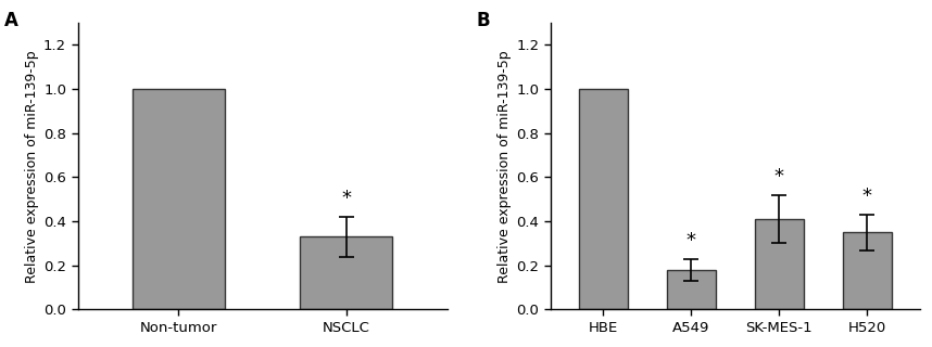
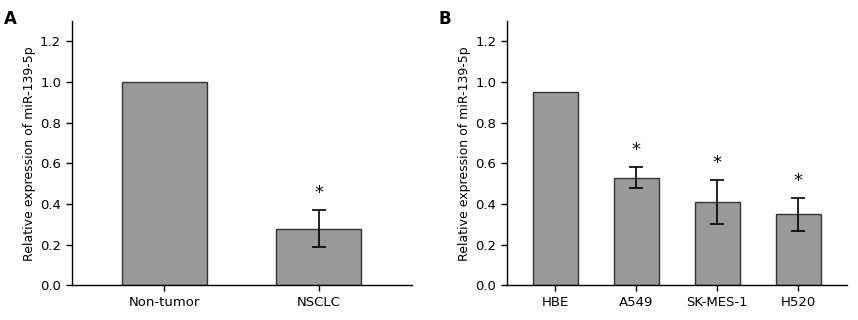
NSCLC: 0.33 -> 0.28
HBE: 1.00 -> 0.95
A549: 0.18 -> 0.53
